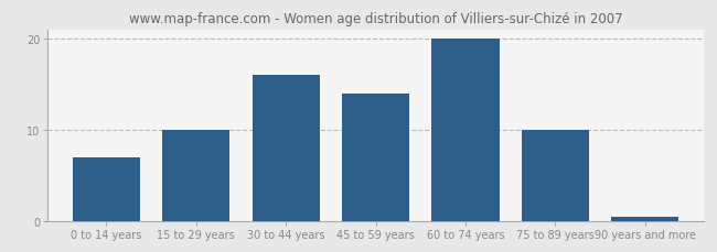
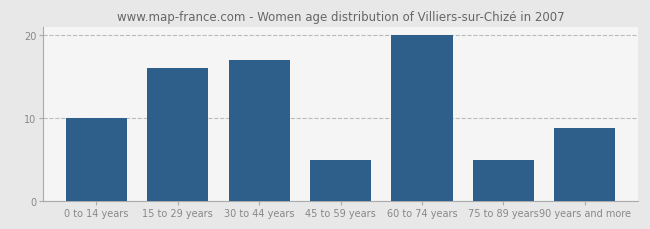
0 to 14 years: 7.0 -> 10.0
15 to 29 years: 10.0 -> 16.0
30 to 44 years: 16.0 -> 17.0
45 to 59 years: 14.0 -> 5.0
75 to 89 years: 10.0 -> 5.0
90 years and more: 0.5 -> 8.8
